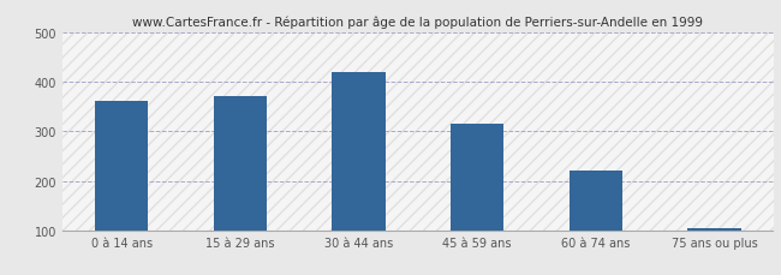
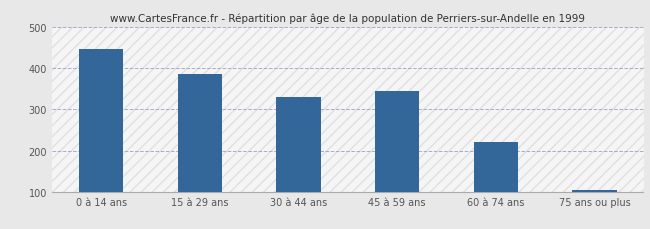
0 à 14 ans: 362 -> 445
15 à 29 ans: 370 -> 385
30 à 44 ans: 420 -> 330
45 à 59 ans: 315 -> 345
